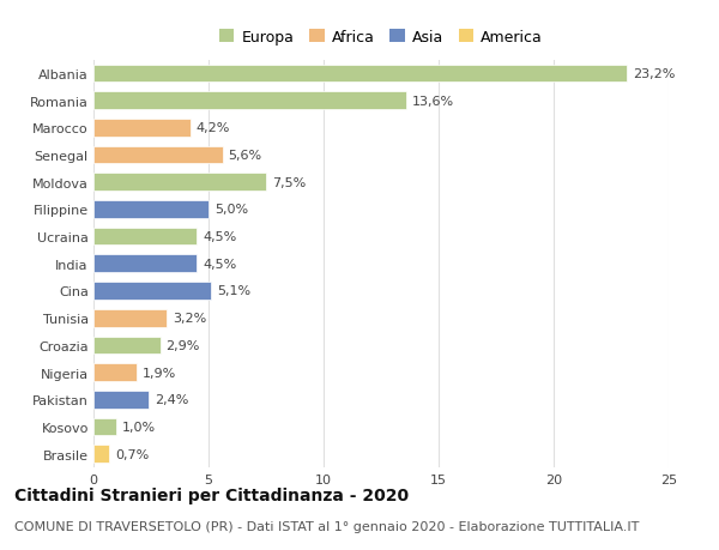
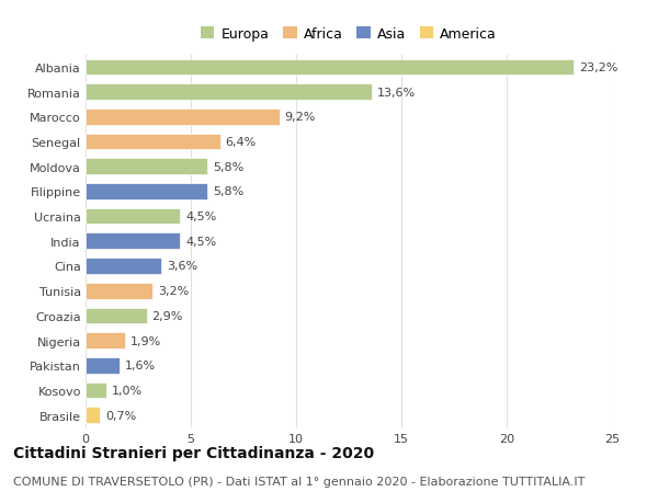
Marocco: 4,2% -> 9,2%
Senegal: 5,6% -> 6,4%
Moldova: 7,5% -> 5,8%
Filippine: 5,0% -> 5,8%
Cina: 5,1% -> 3,6%
Pakistan: 2,4% -> 1,6%
